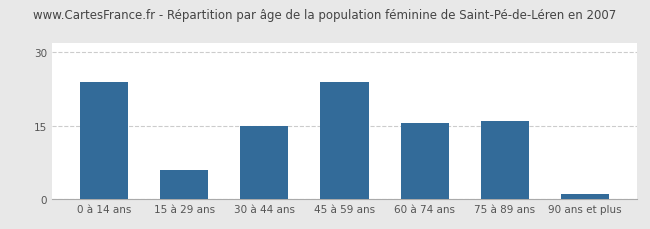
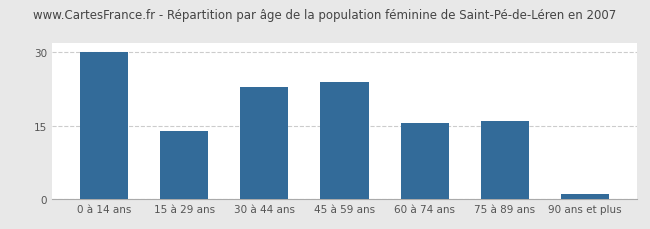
0 à 14 ans: 24.0 -> 30.0
15 à 29 ans: 6.0 -> 14.0
30 à 44 ans: 15.0 -> 23.0
